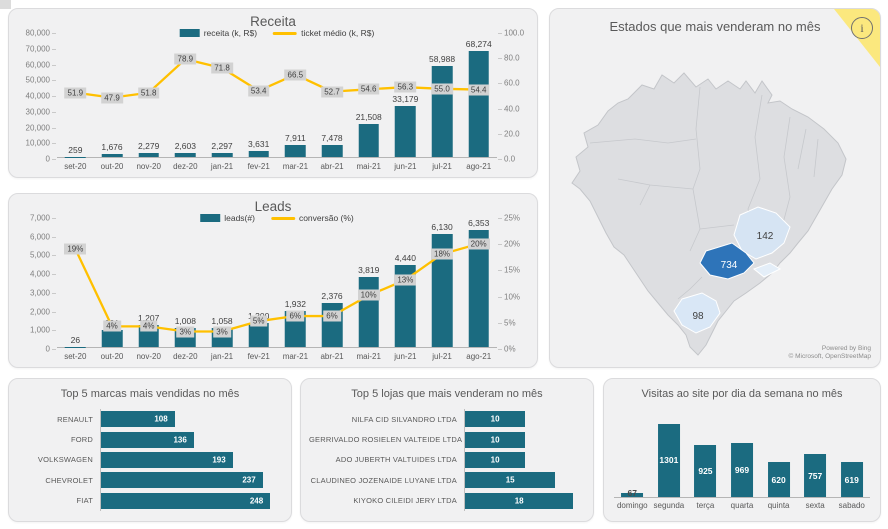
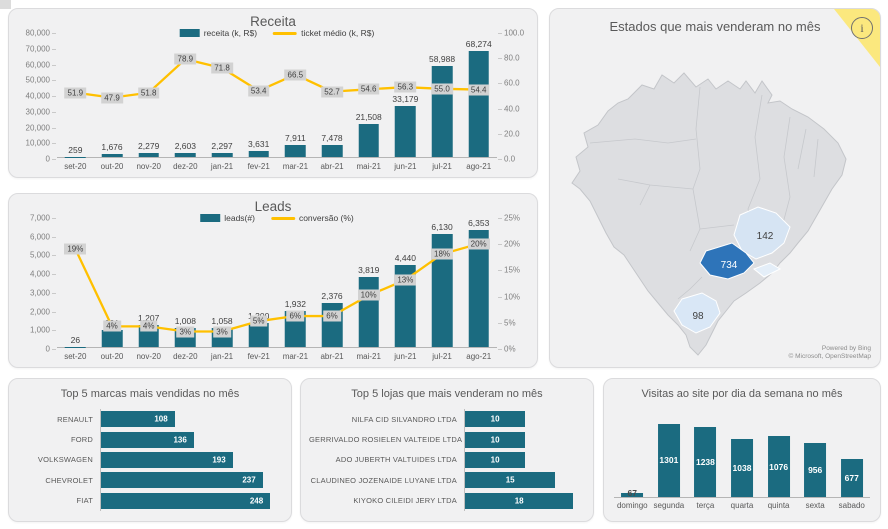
Visitas ao site por dia da semana no mês/terça: 925 -> 1238
Visitas ao site por dia da semana no mês/quarta: 969 -> 1038
Visitas ao site por dia da semana no mês/quinta: 620 -> 1076
Visitas ao site por dia da semana no mês/sexta: 757 -> 956
Visitas ao site por dia da semana no mês/sabado: 619 -> 677
